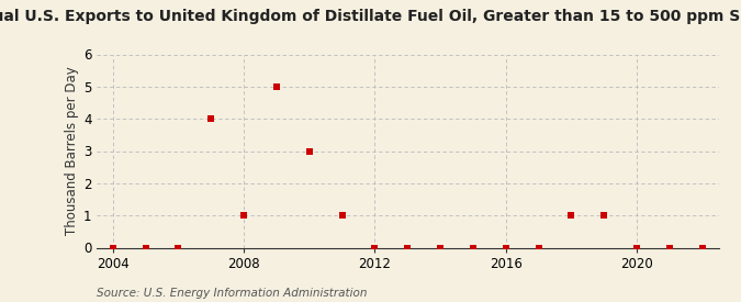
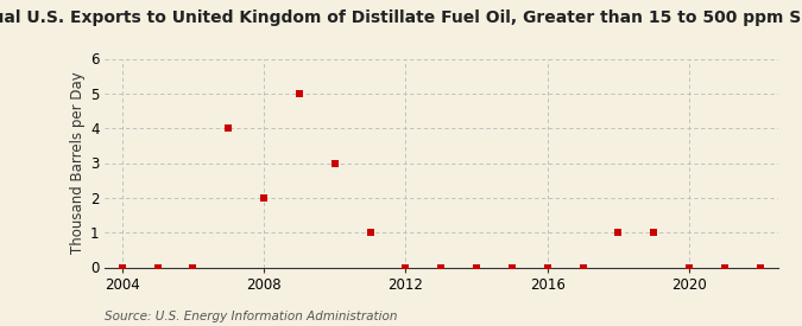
2008: 1 -> 2
